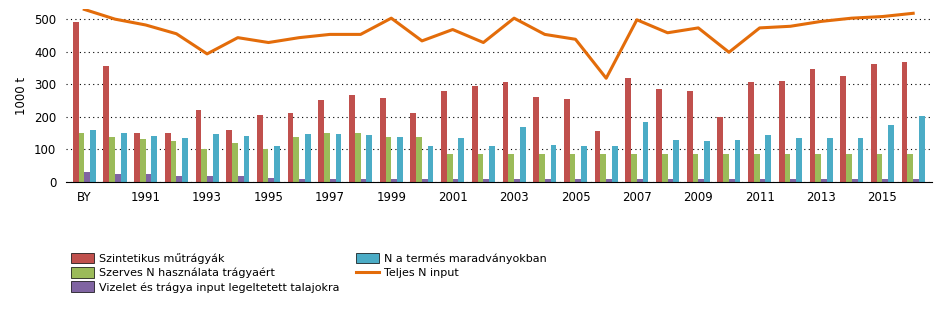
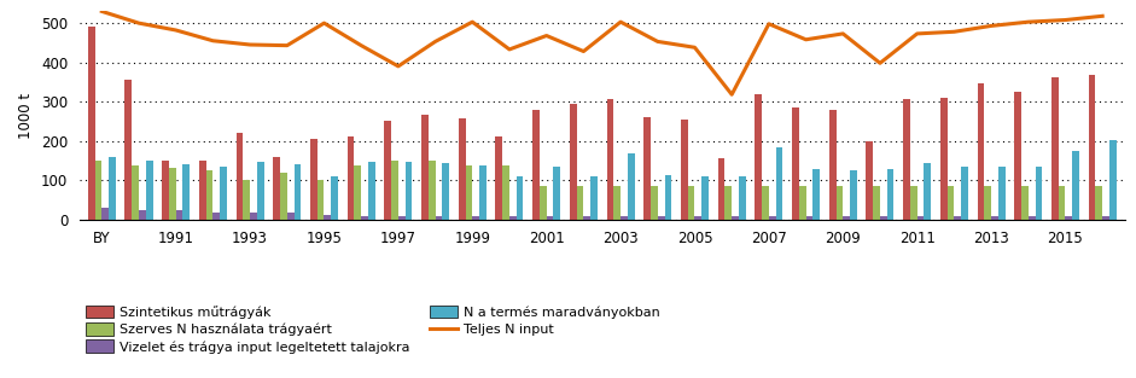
Teljes N input/1993: 393 -> 445
Teljes N input/1995: 428 -> 500
Teljes N input/1997: 453 -> 390
